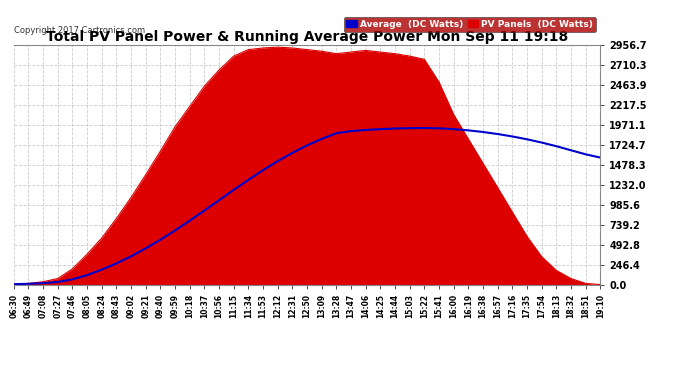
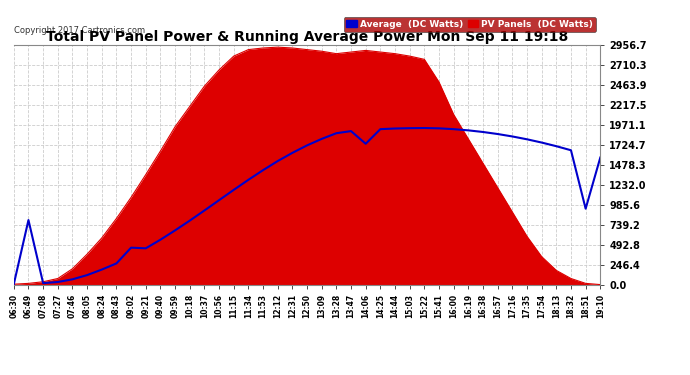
Average (DC Watts)/06:49: 20 -> 800
Average (DC Watts)/09:02: 350 -> 460
Average (DC Watts)/14:06: 1910 -> 1740
Average (DC Watts)/18:51: 1610 -> 940
